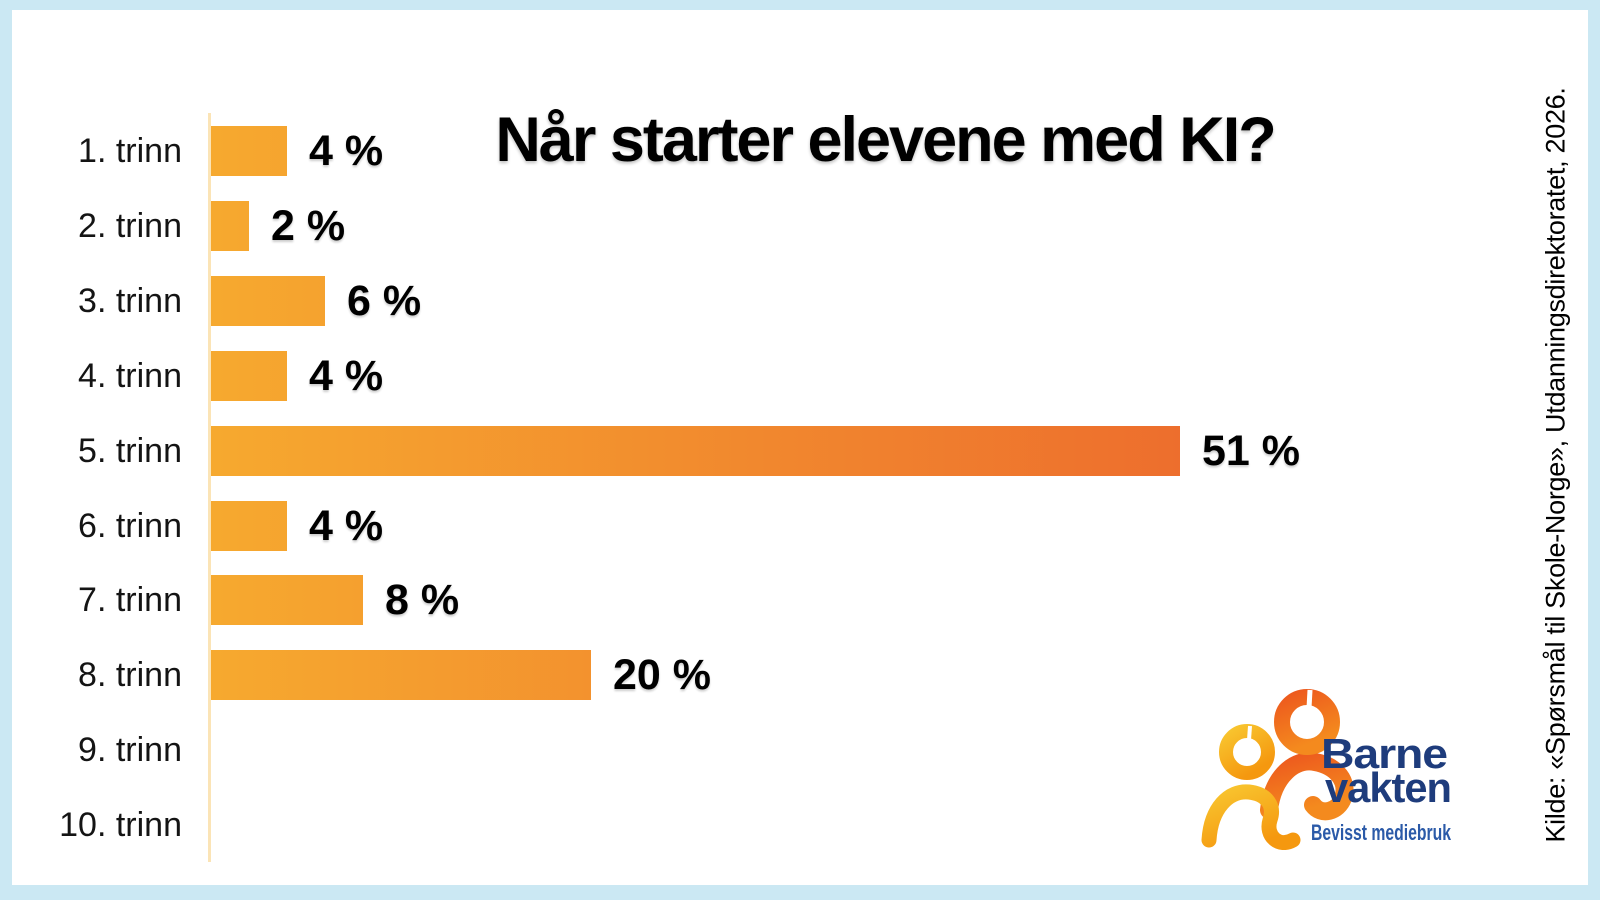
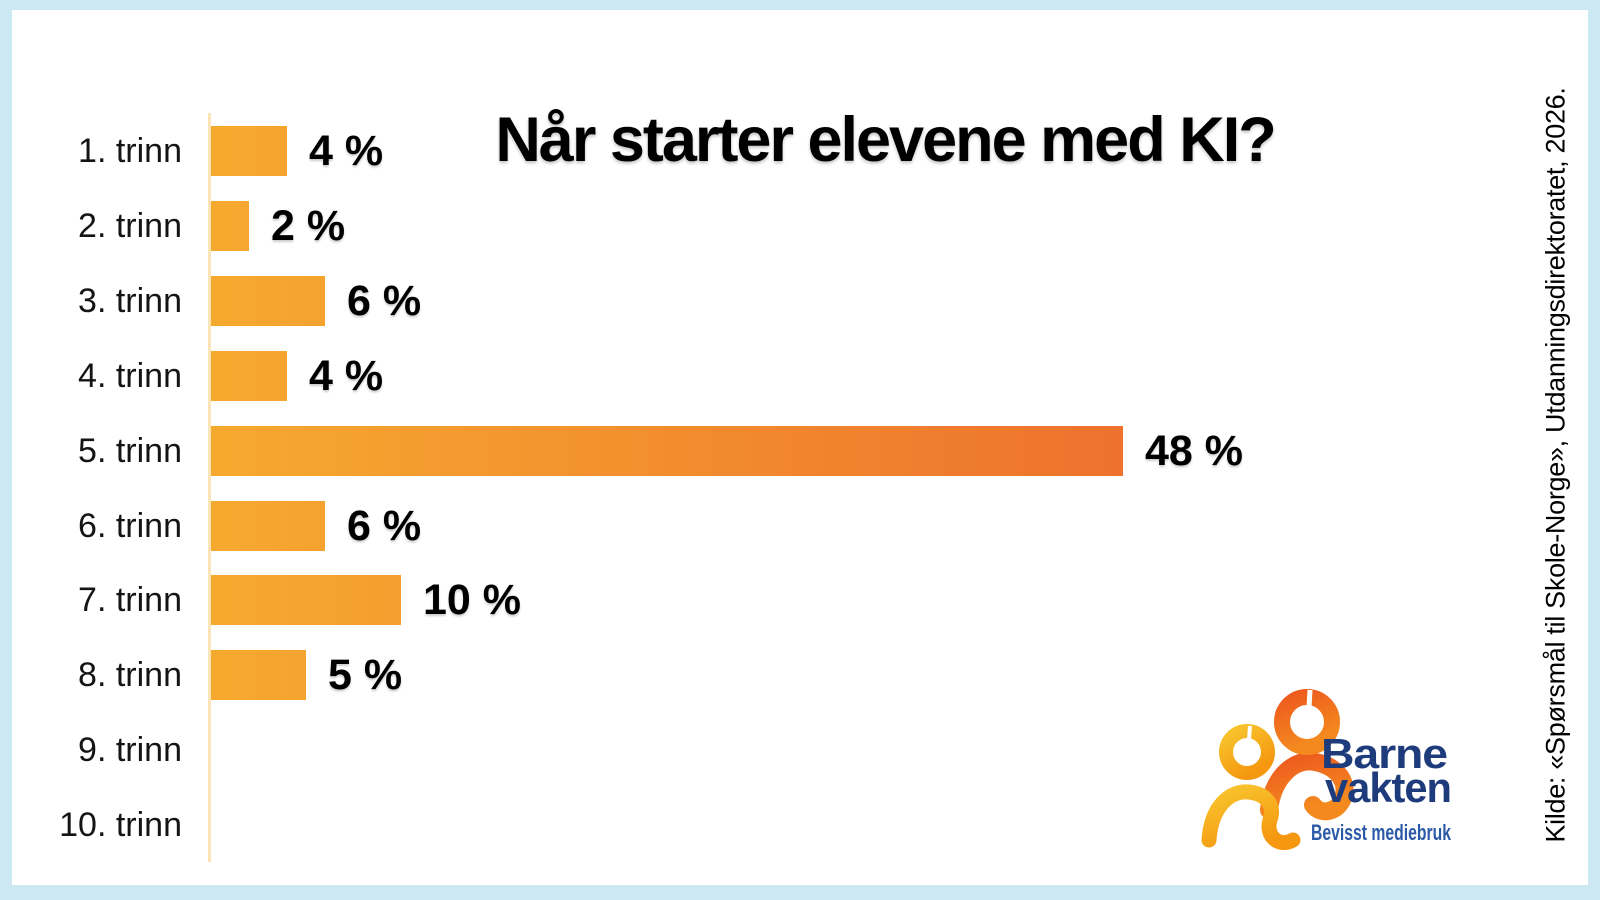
5. trinn: 51 -> 48
6. trinn: 4 -> 6
7. trinn: 8 -> 10
8. trinn: 20 -> 5
